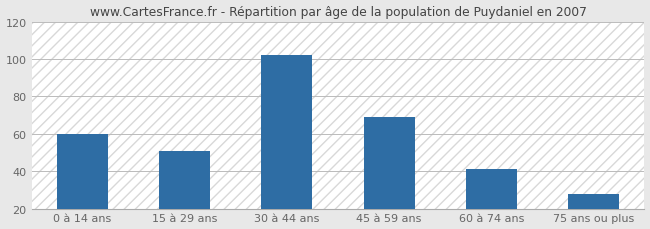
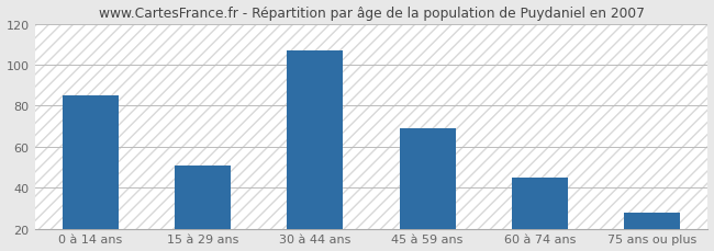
0 à 14 ans: 60 -> 85
30 à 44 ans: 102 -> 107
60 à 74 ans: 41 -> 45
